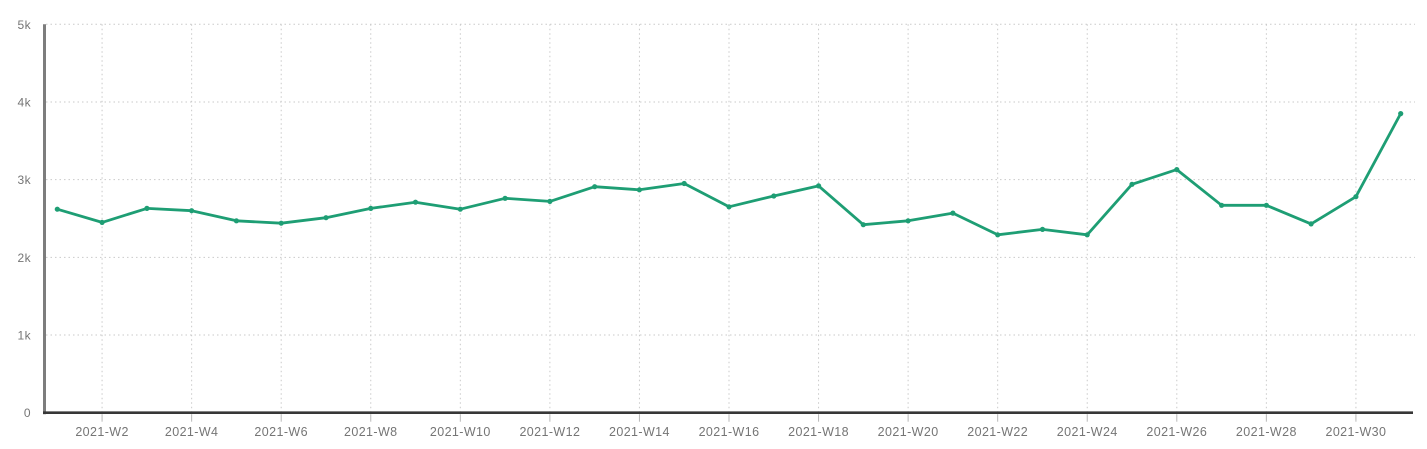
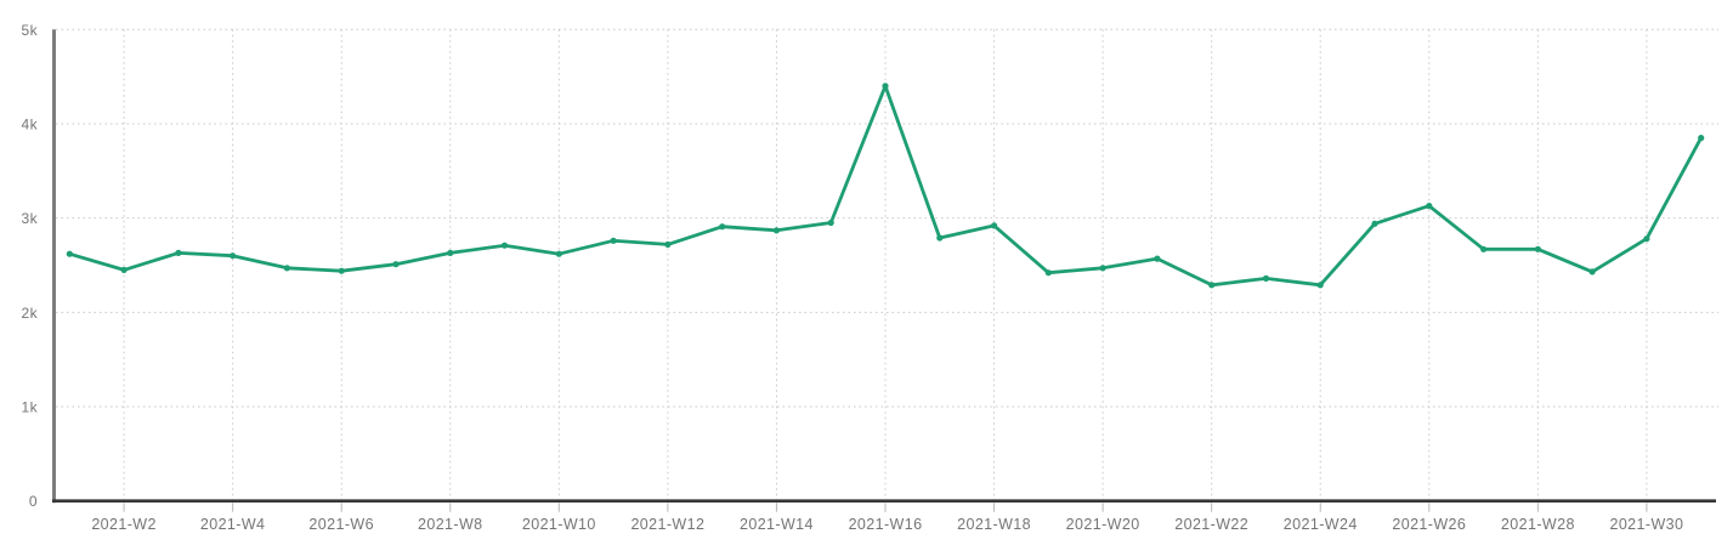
2021-W16: 2.6k -> 4.4k
